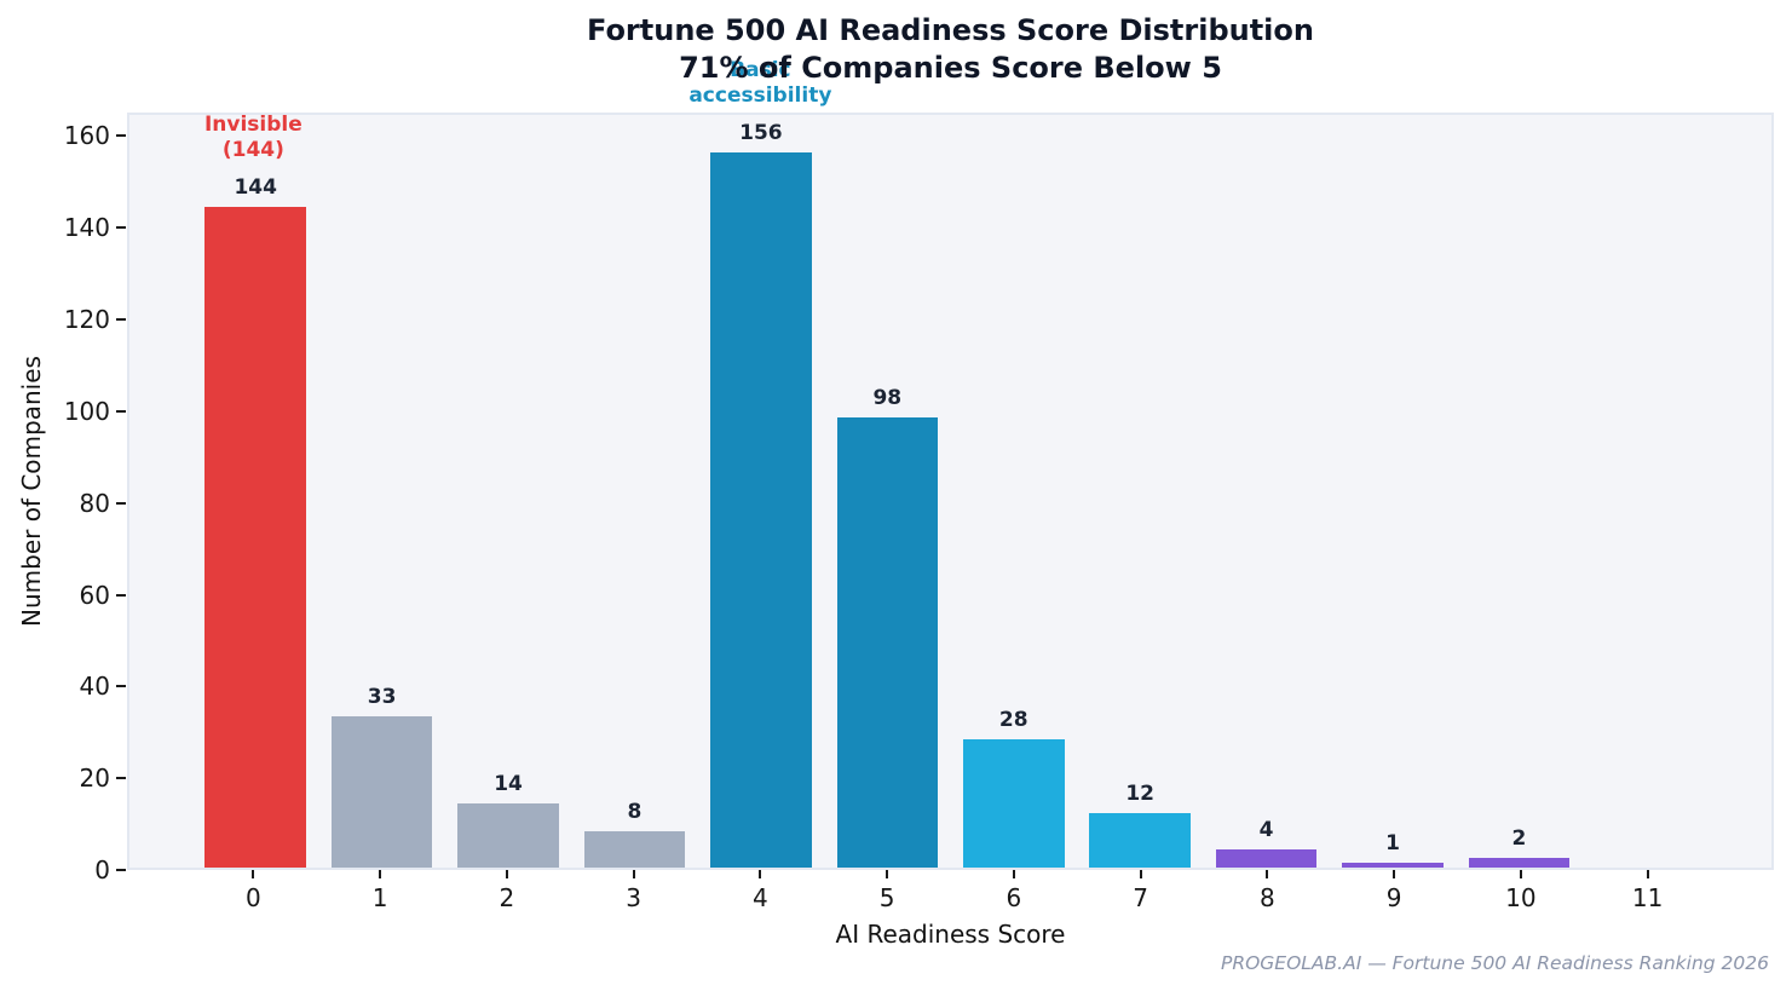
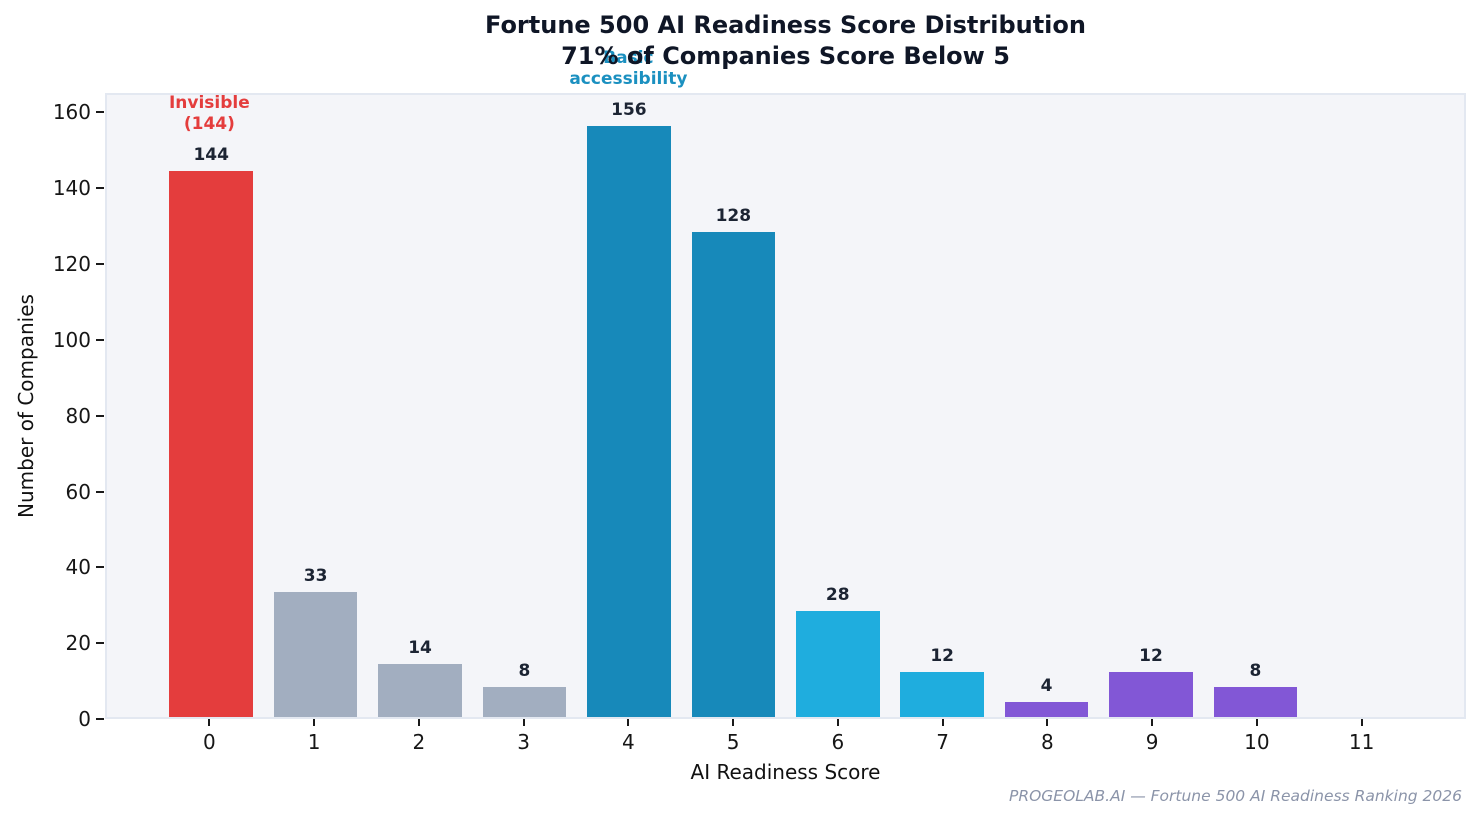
5: 98 -> 128
9: 1 -> 12
10: 2 -> 8
